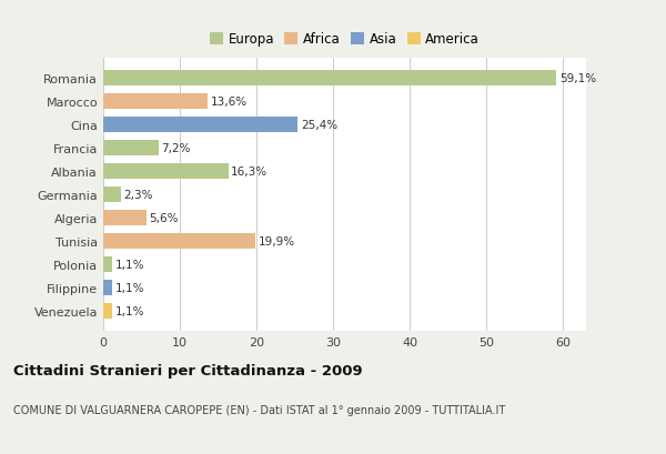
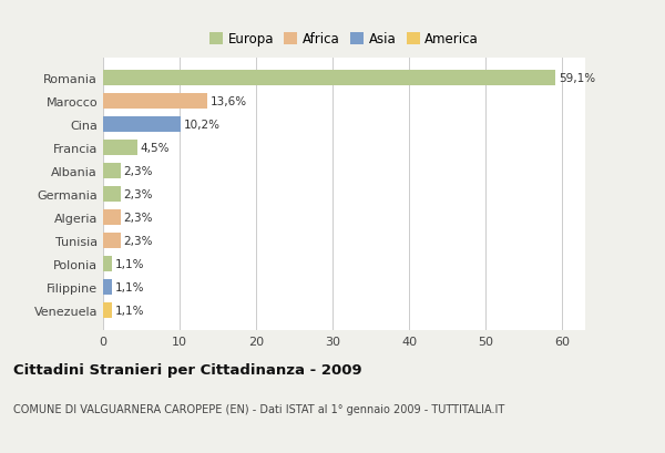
Cina: 25,4% -> 10,2%
Francia: 7,2% -> 4,5%
Albania: 16,3% -> 2,3%
Algeria: 5,6% -> 2,3%
Tunisia: 19,9% -> 2,3%
